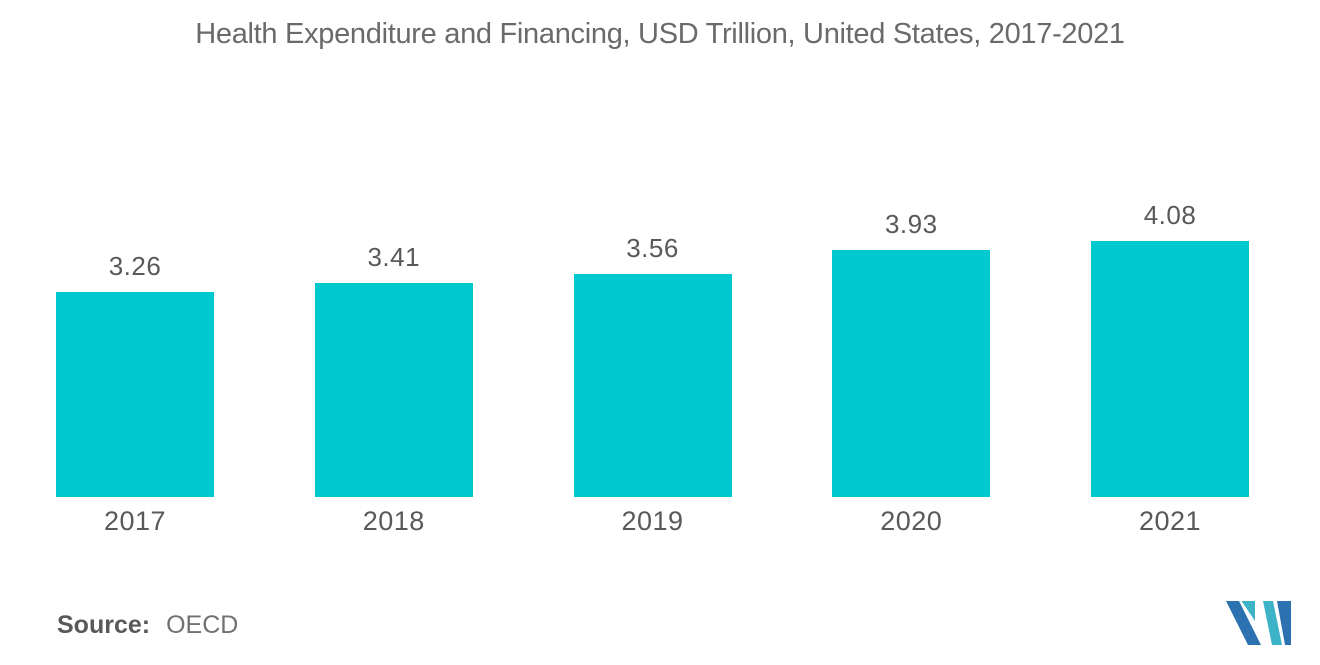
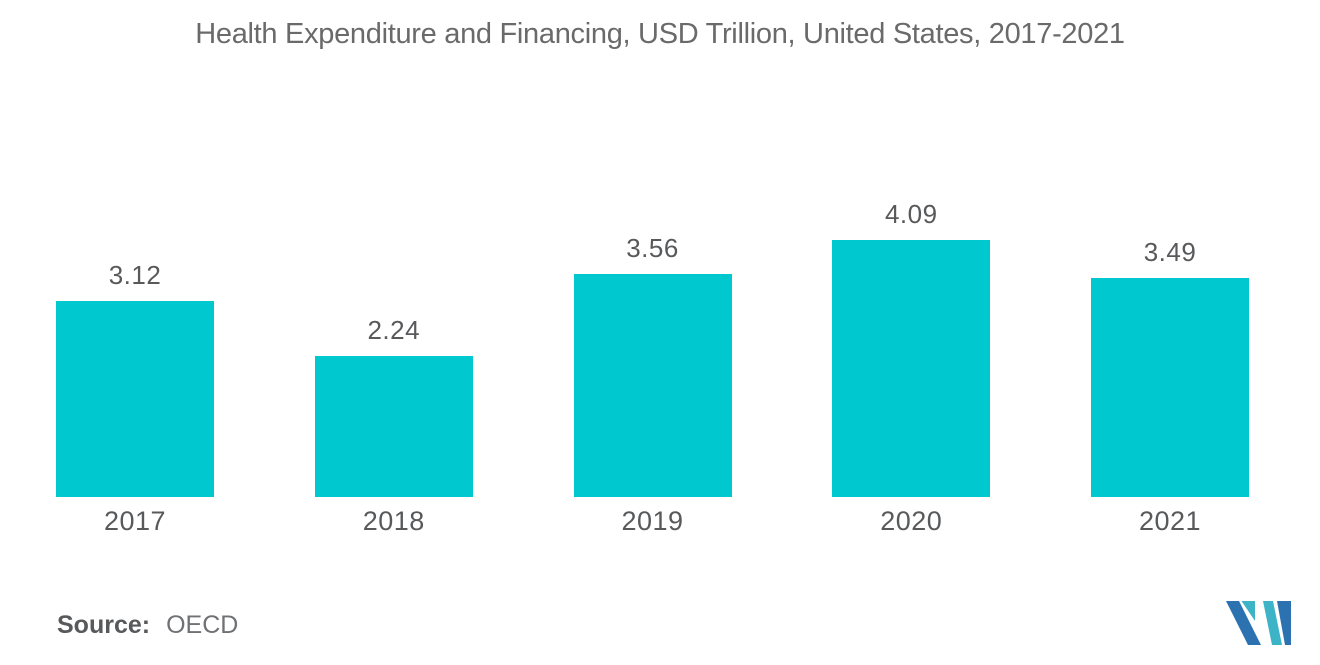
2017: 3.26 -> 3.12
2018: 3.41 -> 2.24
2020: 3.93 -> 4.09
2021: 4.08 -> 3.49
